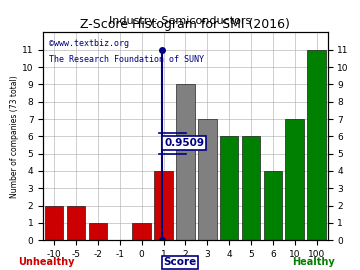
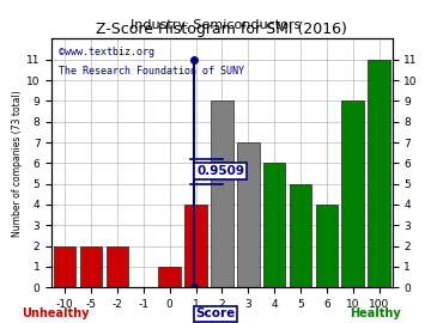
-2: 1 -> 2
5: 6 -> 5
10: 7 -> 9
